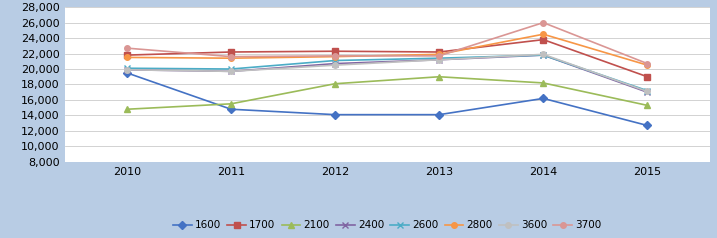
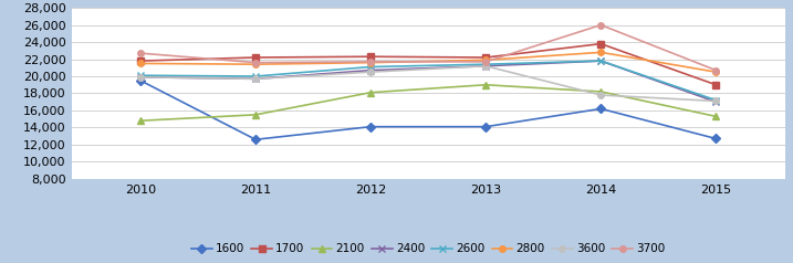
1600/2011: 14,800 -> 12,600
2800/2014: 24,500 -> 22,800
3600/2014: 21,900 -> 17,800
